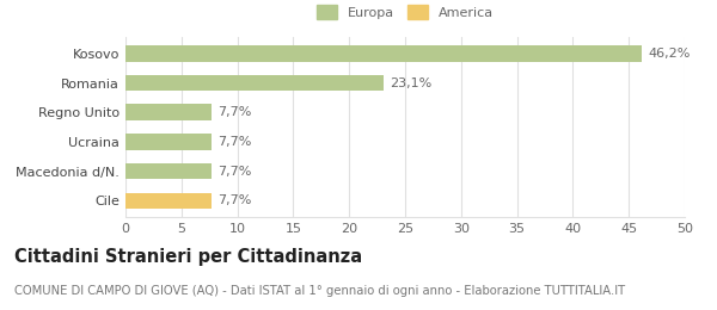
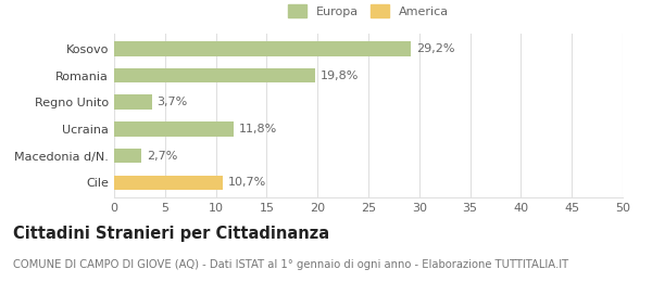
Kosovo: 46,2% -> 29,2%
Romania: 23,1% -> 19,8%
Regno Unito: 7,7% -> 3,7%
Ucraina: 7,7% -> 11,8%
Macedonia d/N.: 7,7% -> 2,7%
Cile: 7,7% -> 10,7%
